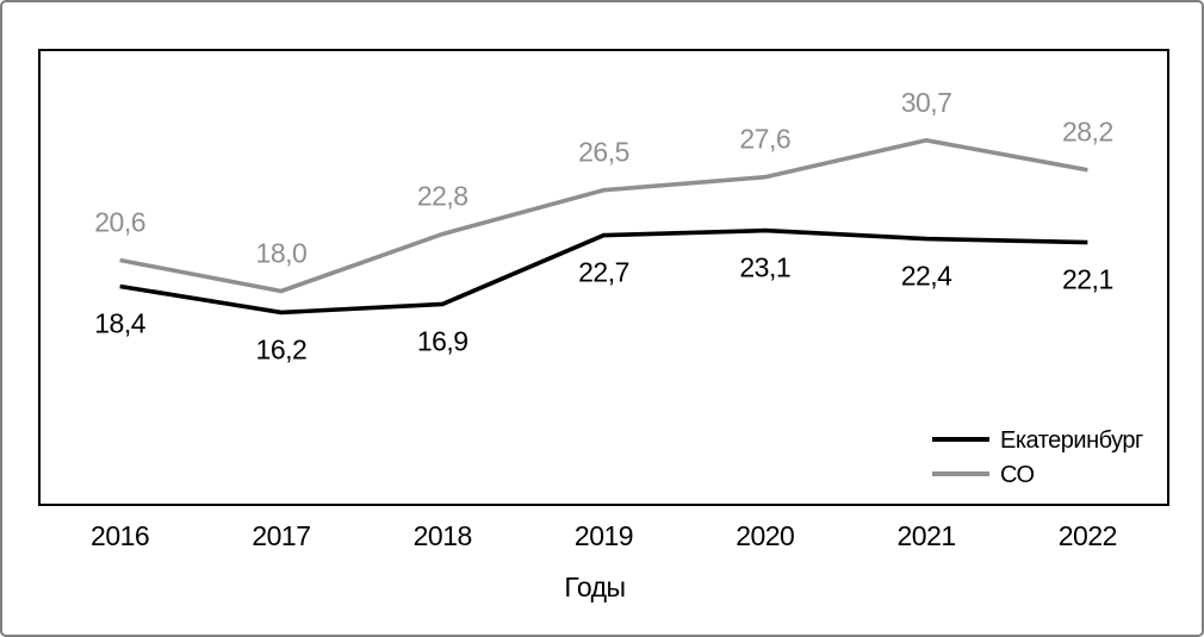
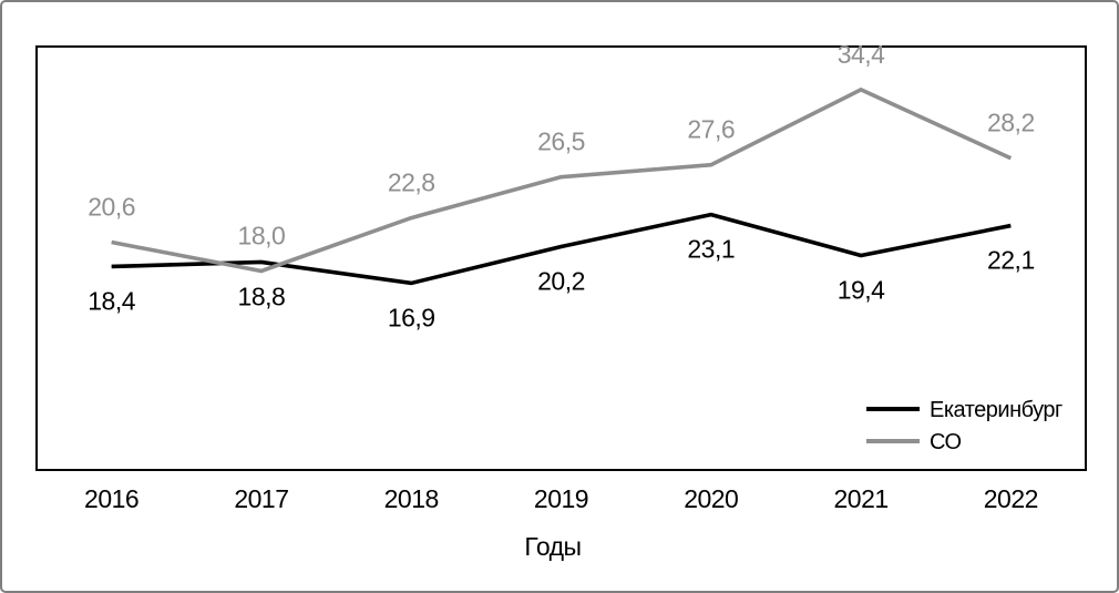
Екатеринбург/2017: 16,2 -> 18,8
Екатеринбург/2019: 22,7 -> 20,2
Екатеринбург/2021: 22,4 -> 19,4
СО/2021: 30,7 -> 34,4
